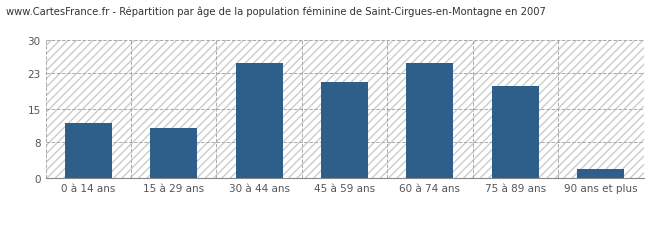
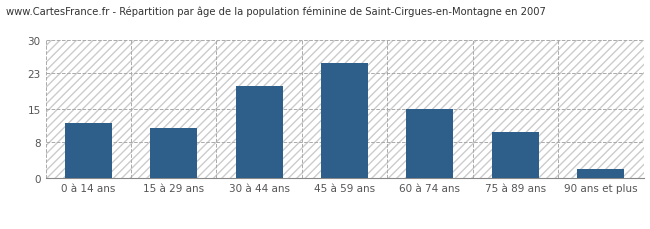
30 à 44 ans: 25 -> 20
45 à 59 ans: 21 -> 25
60 à 74 ans: 25 -> 15
75 à 89 ans: 20 -> 10
